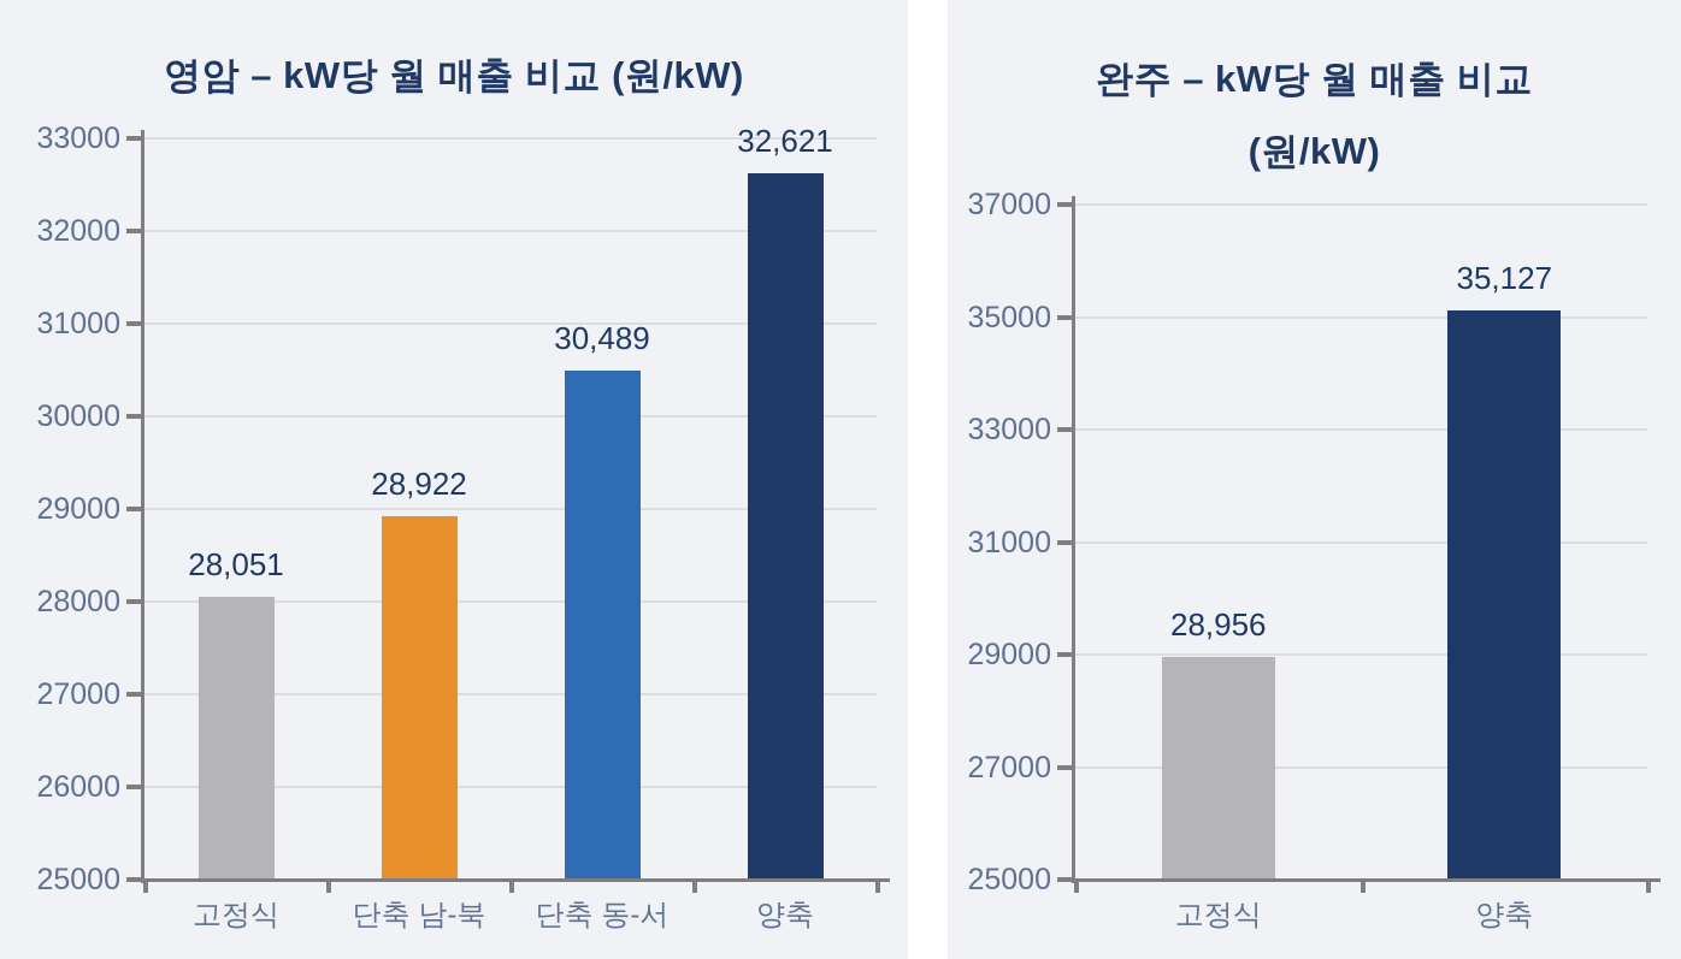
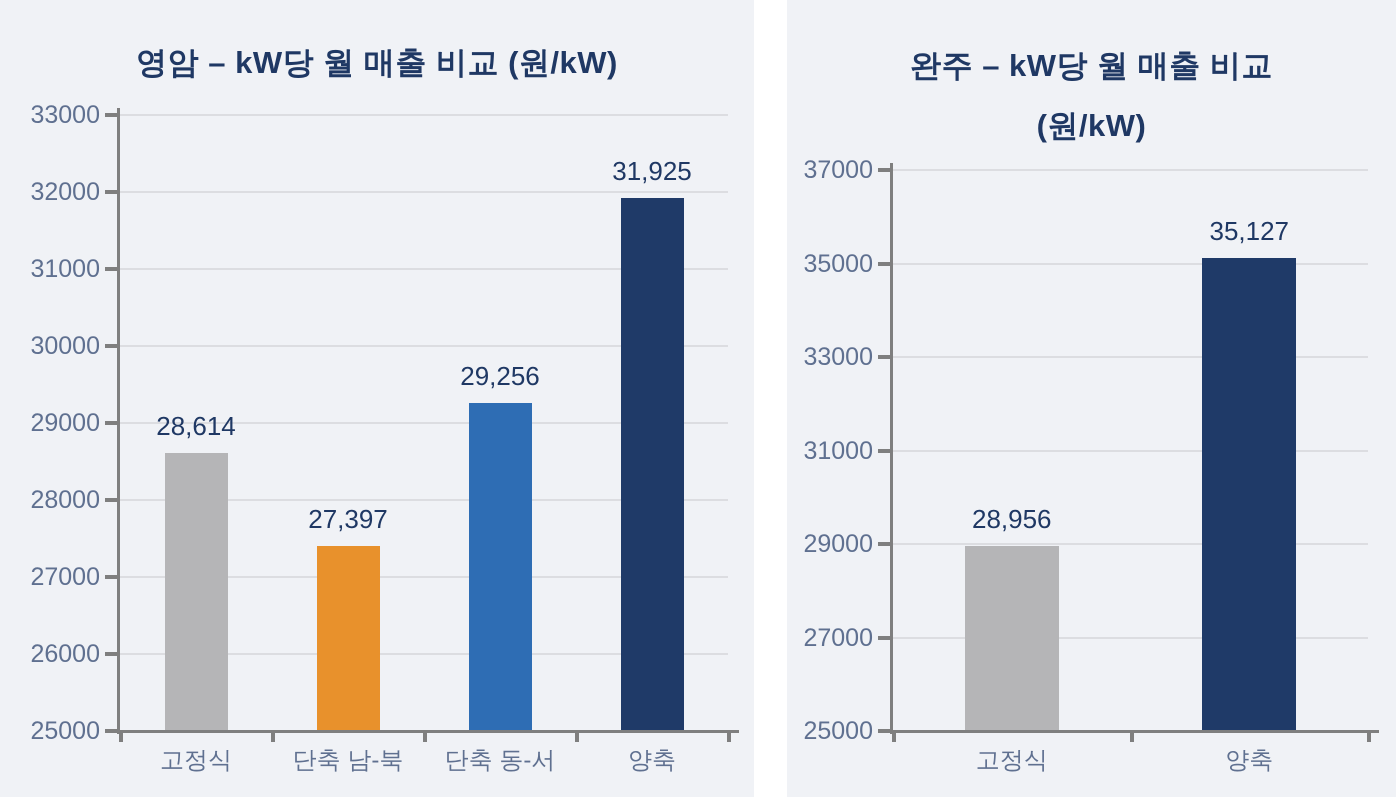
영암 – kW당 월 매출 비교 (원/kW)/고정식: 28,051 -> 28,614
영암 – kW당 월 매출 비교 (원/kW)/단축 남-북: 28,922 -> 27,397
영암 – kW당 월 매출 비교 (원/kW)/단축 동-서: 30,489 -> 29,256
영암 – kW당 월 매출 비교 (원/kW)/양축: 32,621 -> 31,925
